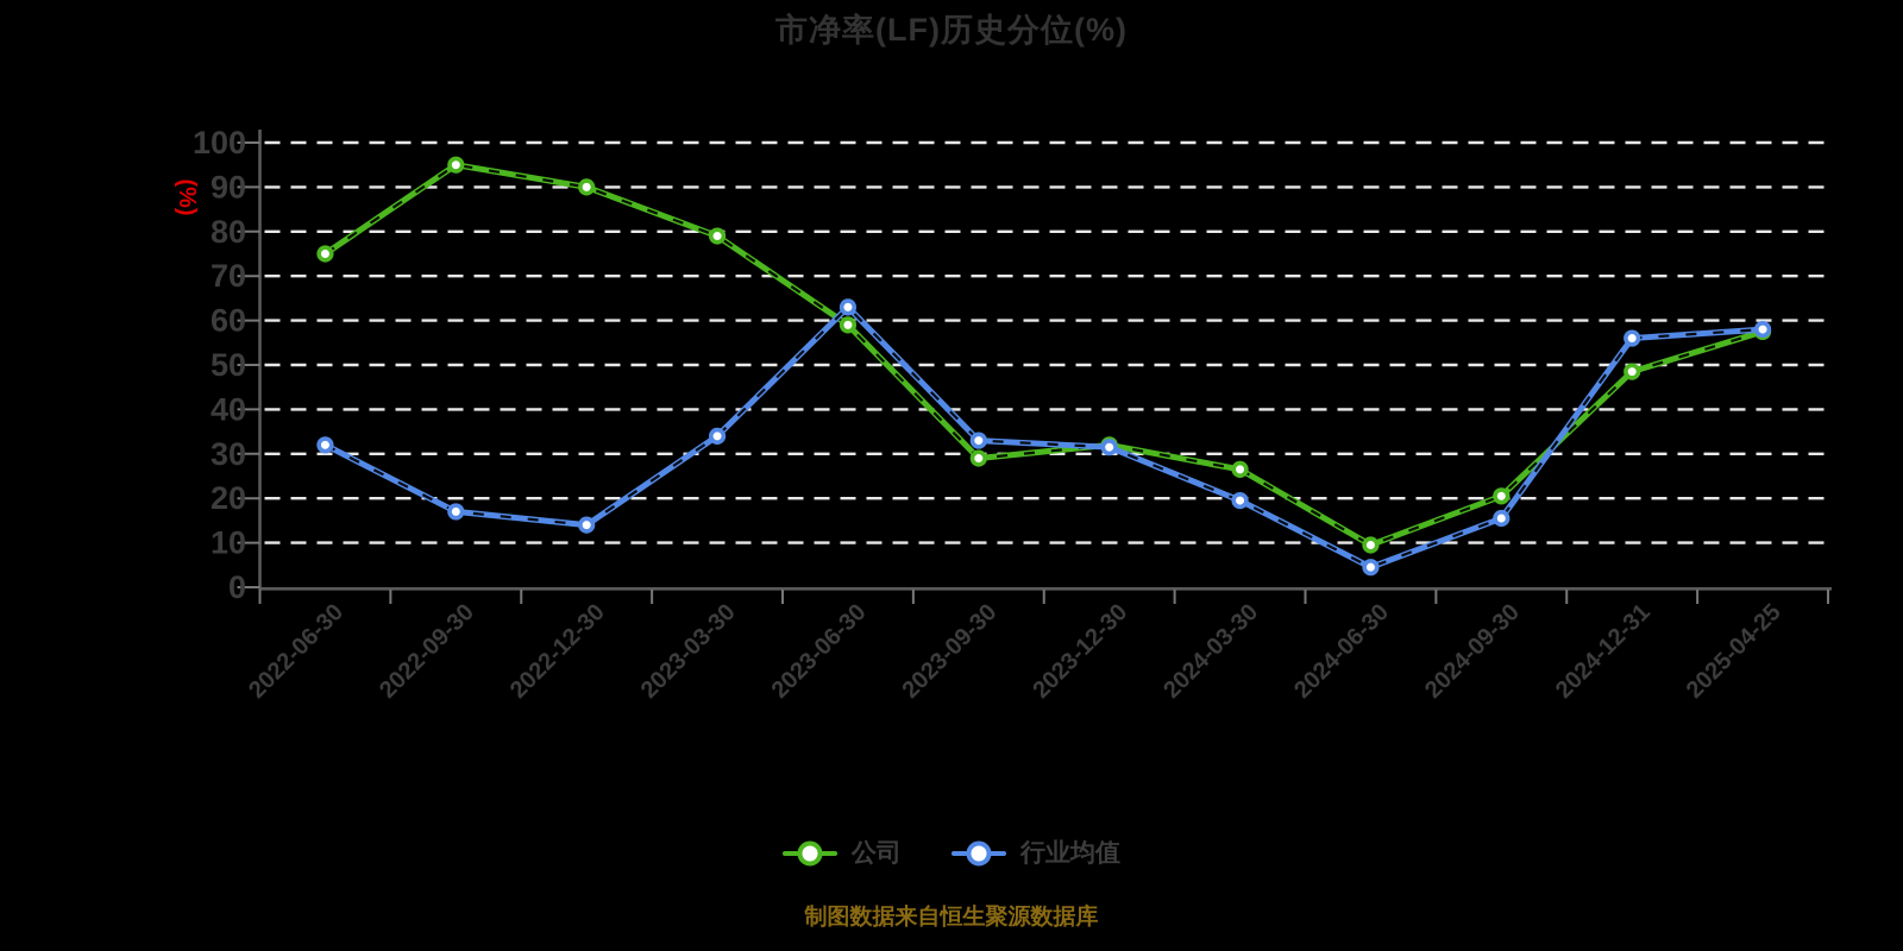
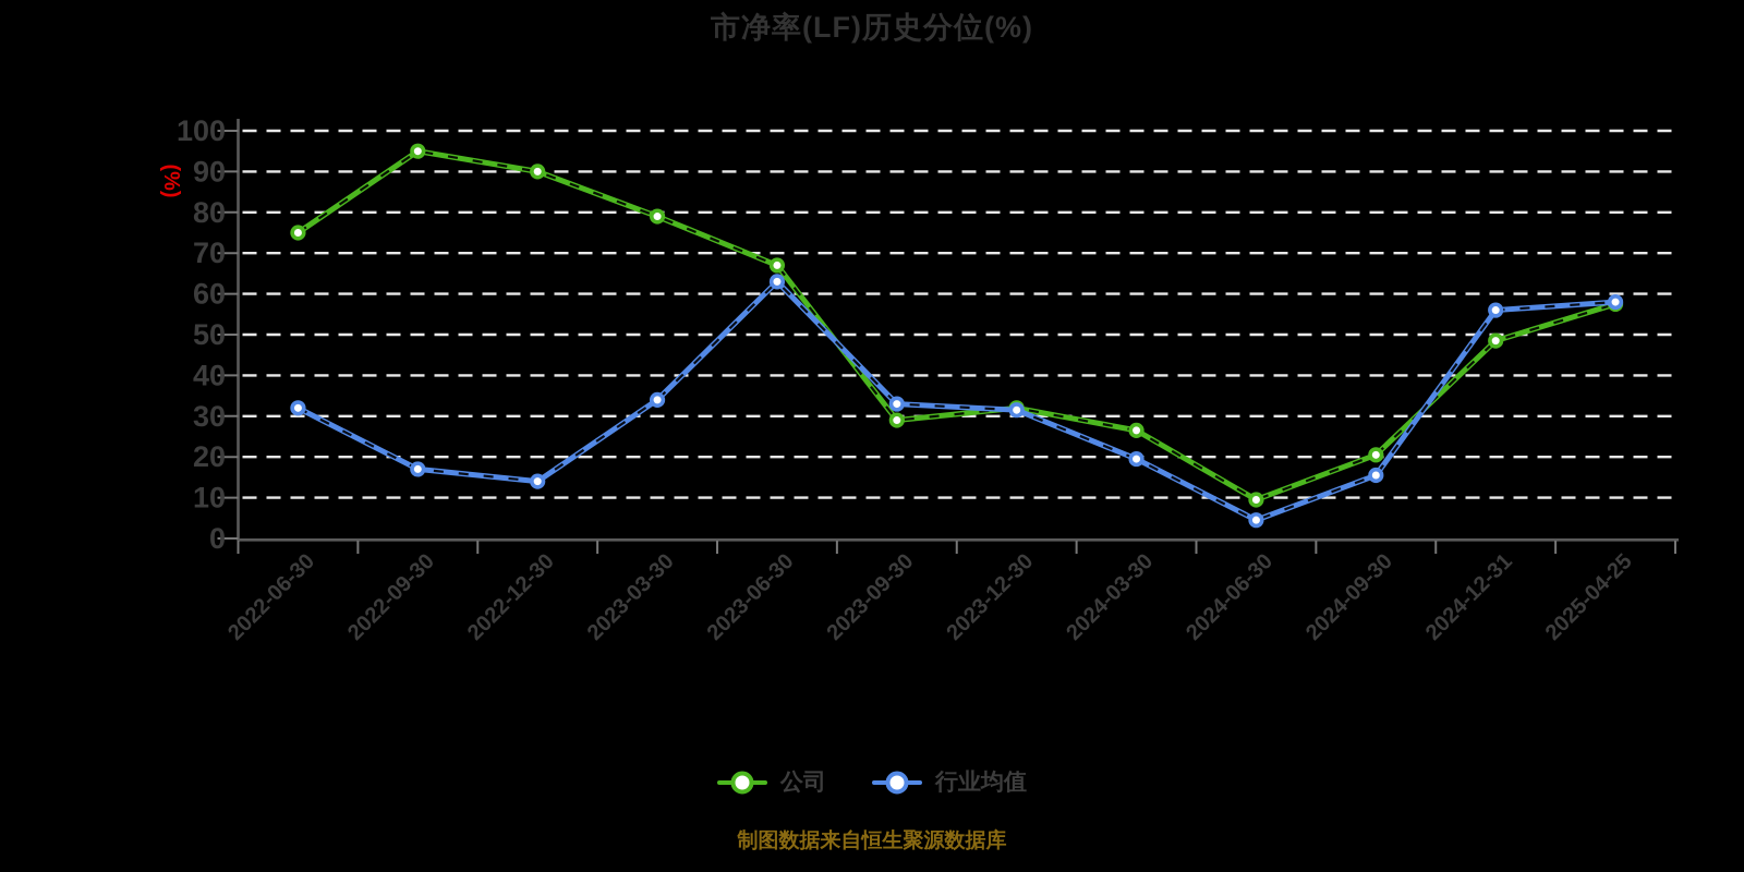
公司/2023-06-30: 59 -> 67
